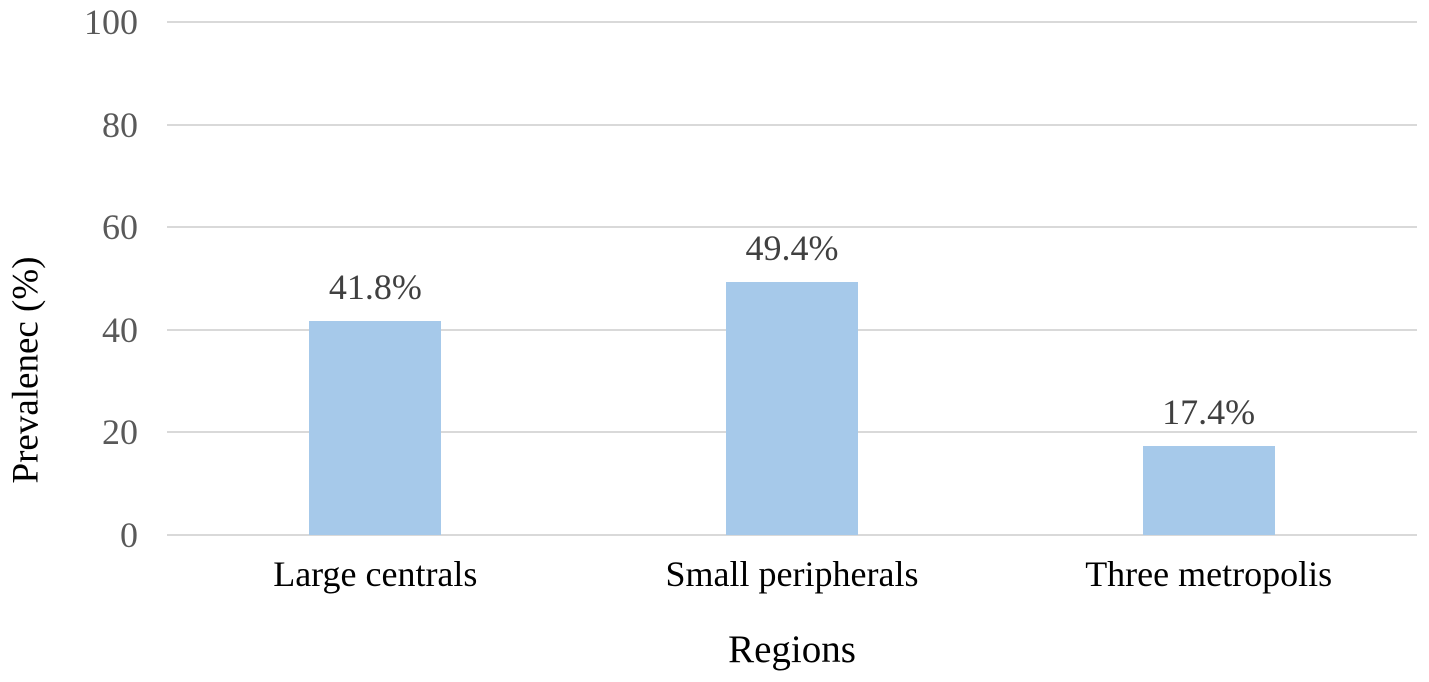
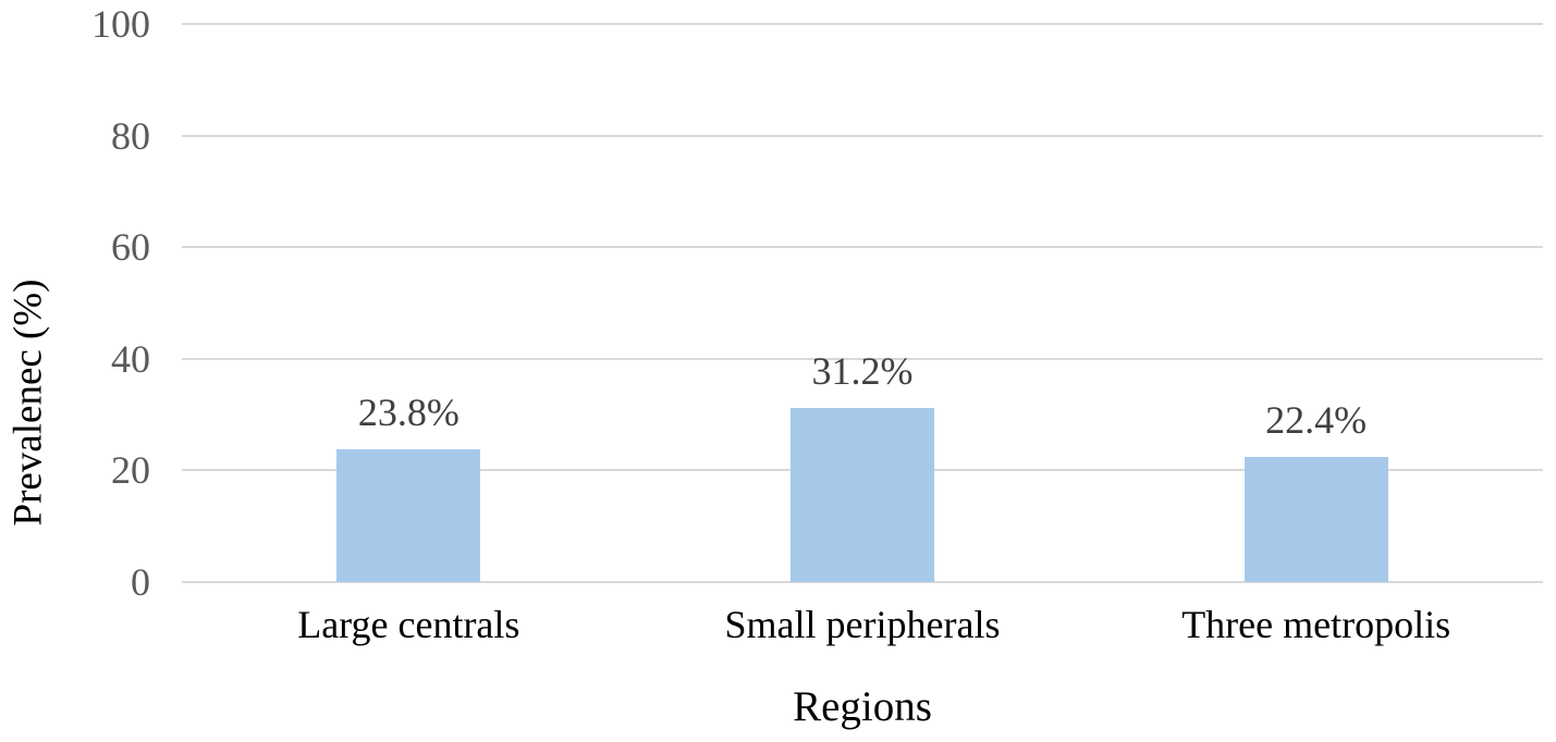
Large centrals: 41.8% -> 23.8%
Small peripherals: 49.4% -> 31.2%
Three metropolis: 17.4% -> 22.4%
